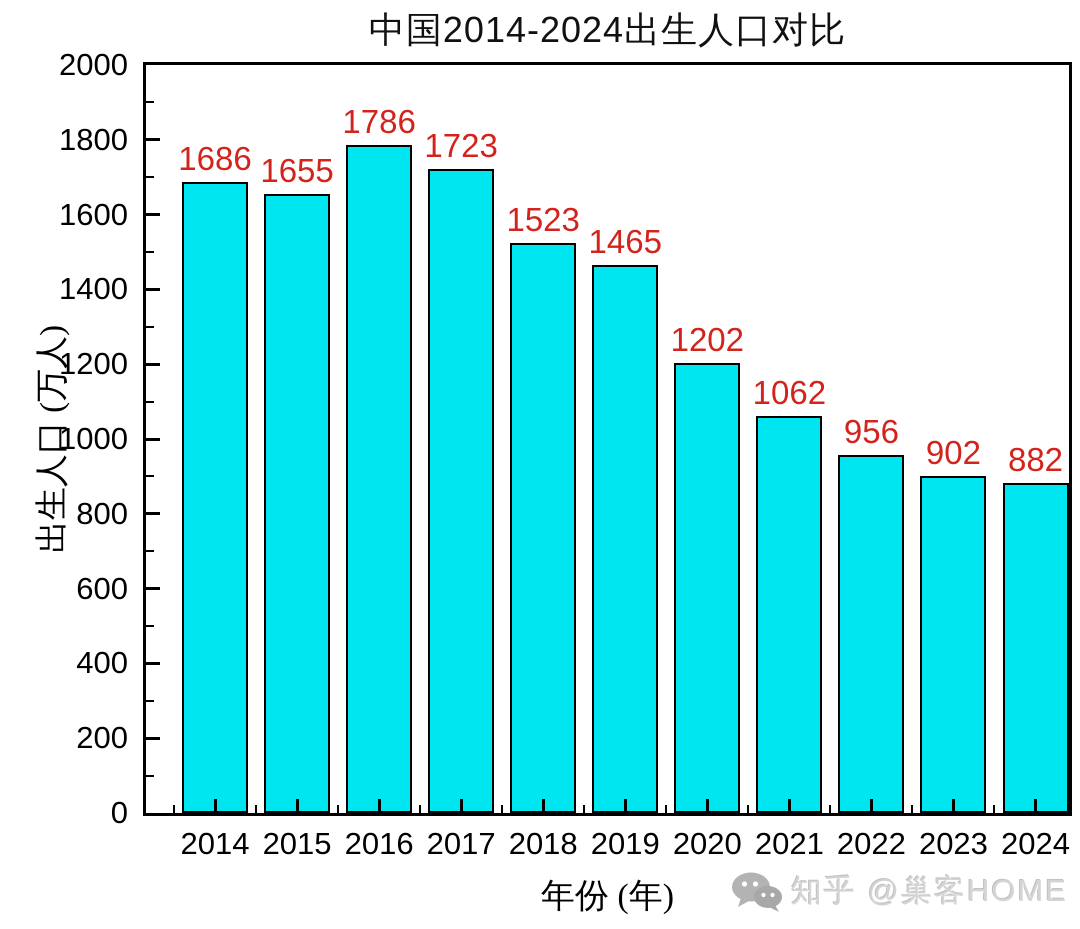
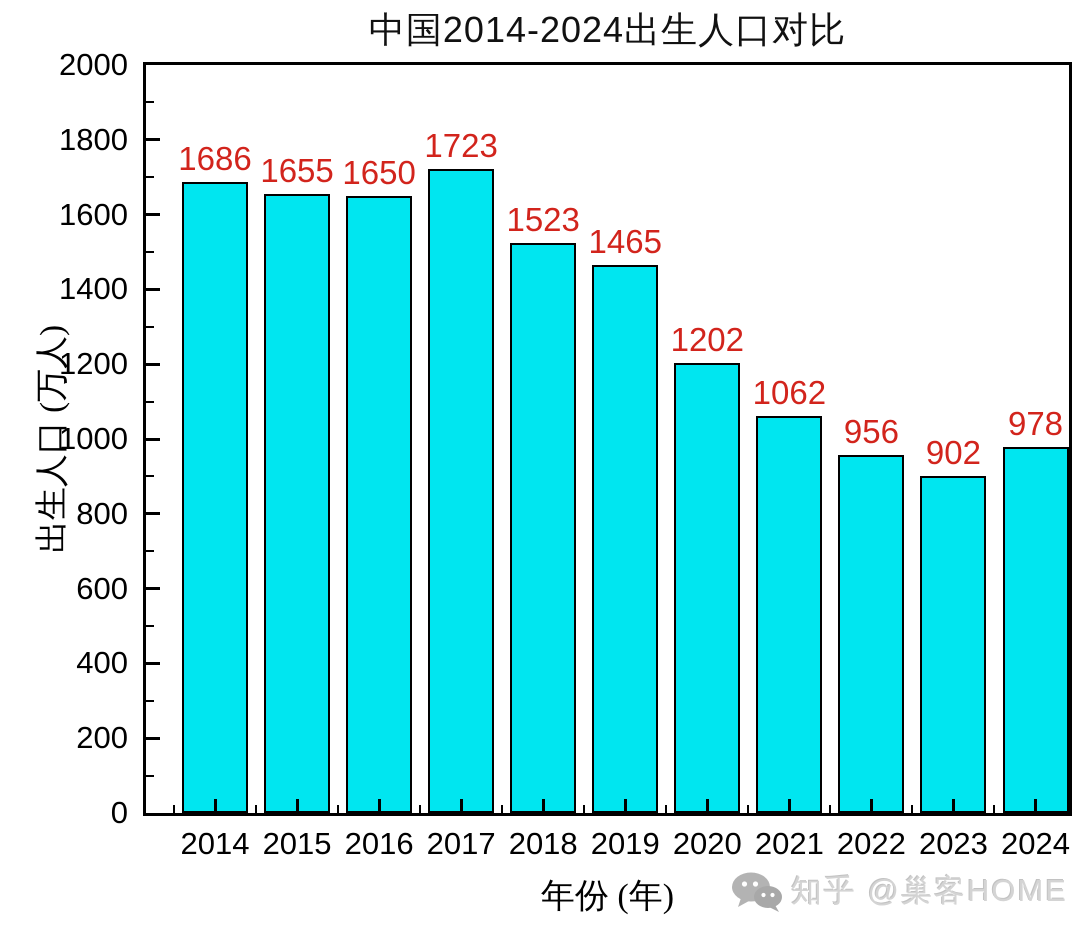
2016: 1786 -> 1650
2024: 882 -> 978
